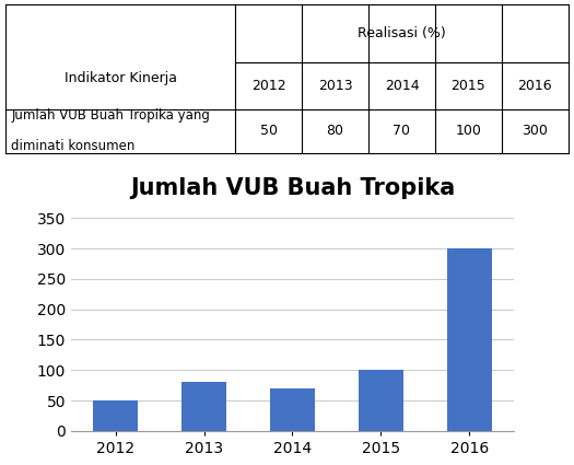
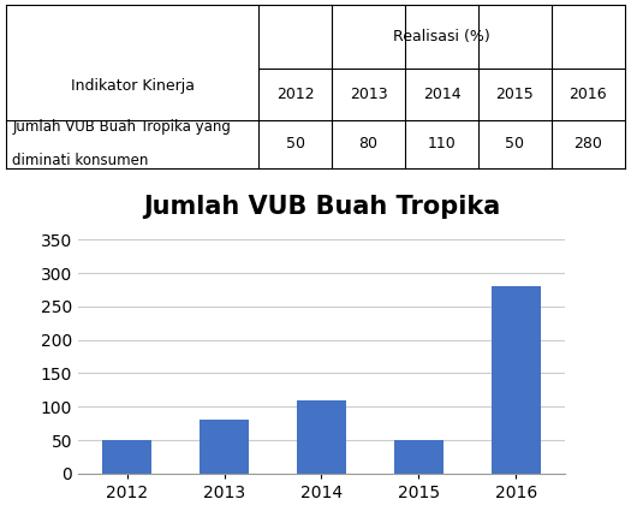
2014: 70 -> 110
2015: 100 -> 50
2016: 300 -> 280
